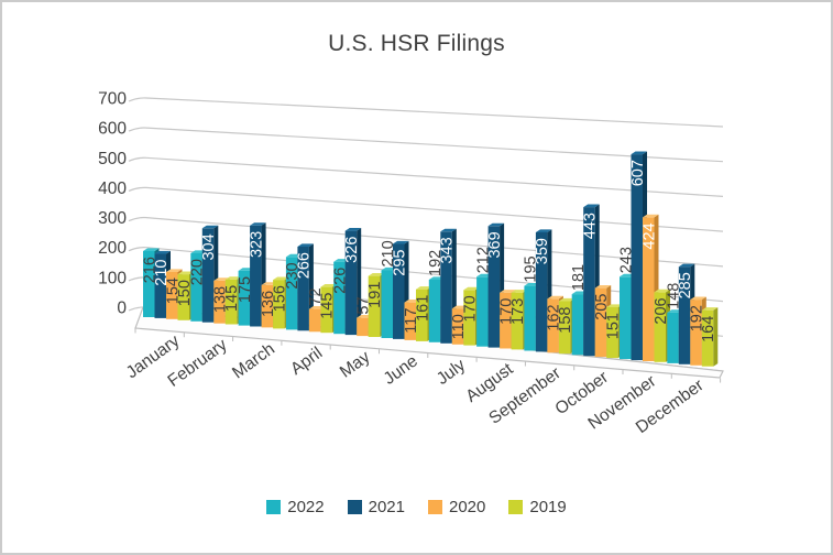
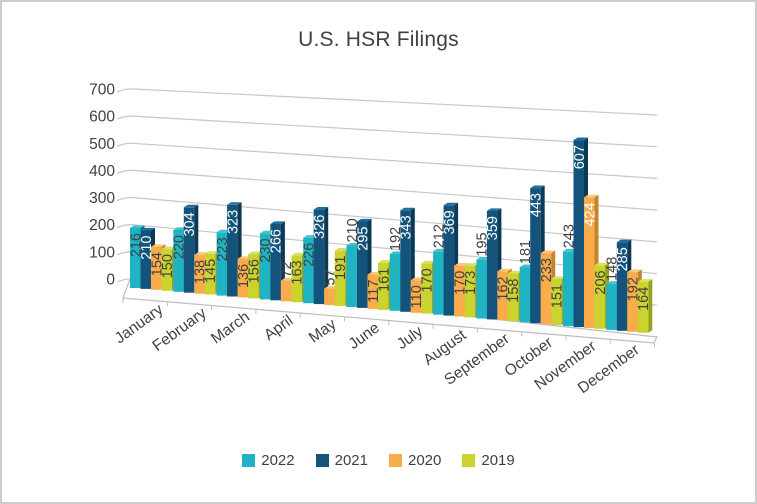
2022/March: 175 -> 223
2019/April: 145 -> 163
2020/October: 205 -> 233
